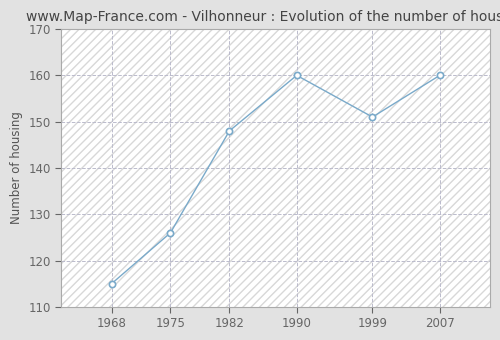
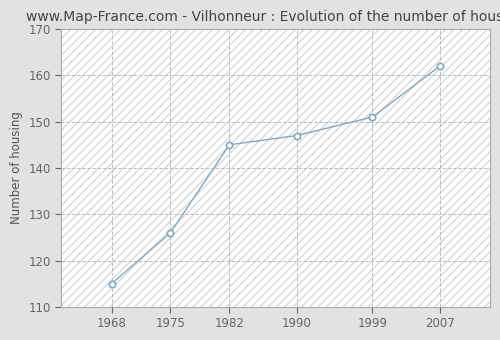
1982: 148 -> 145
1990: 160 -> 147
2007: 160 -> 162
